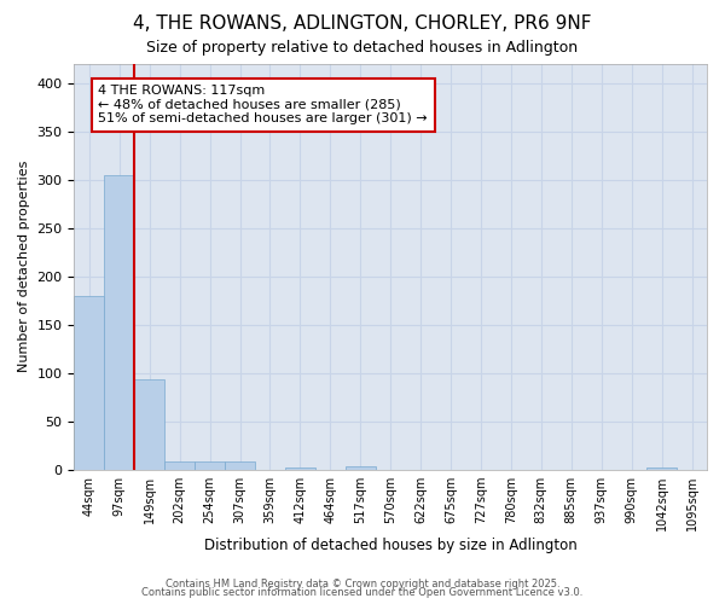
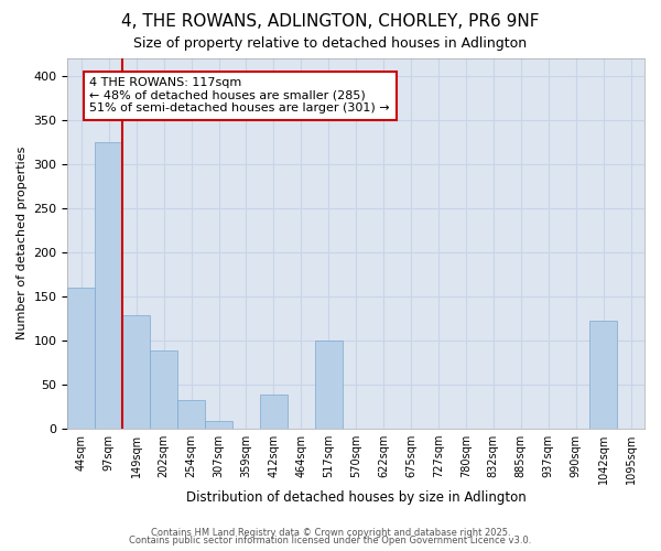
44sqm: 180 -> 160
97sqm: 305 -> 324
149sqm: 93 -> 128
202sqm: 8 -> 88
254sqm: 8 -> 32
412sqm: 2 -> 38
517sqm: 3 -> 100
1042sqm: 2 -> 122
